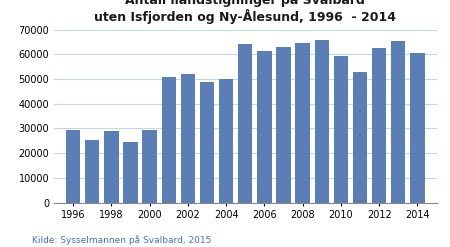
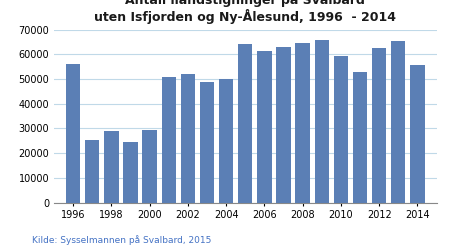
1996: 29500 -> 56000
2014: 60500 -> 55500
